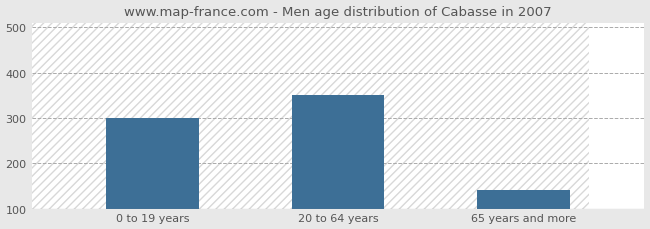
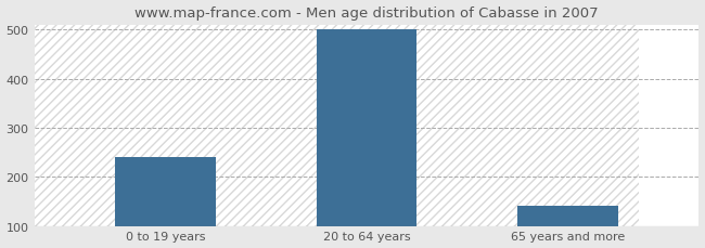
0 to 19 years: 300 -> 240
20 to 64 years: 350 -> 500
